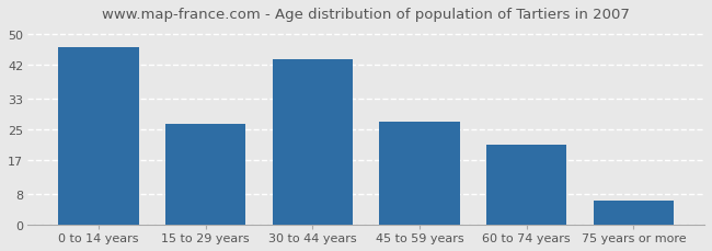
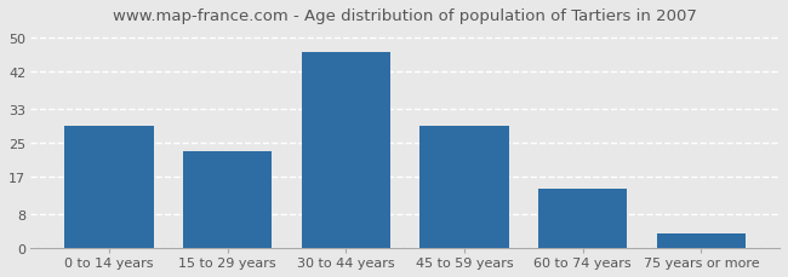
0 to 14 years: 46.5 -> 29.0
15 to 29 years: 26.5 -> 23.0
30 to 44 years: 43.5 -> 46.5
45 to 59 years: 27.0 -> 29.0
60 to 74 years: 21.0 -> 14.0
75 years or more: 6.5 -> 3.5
